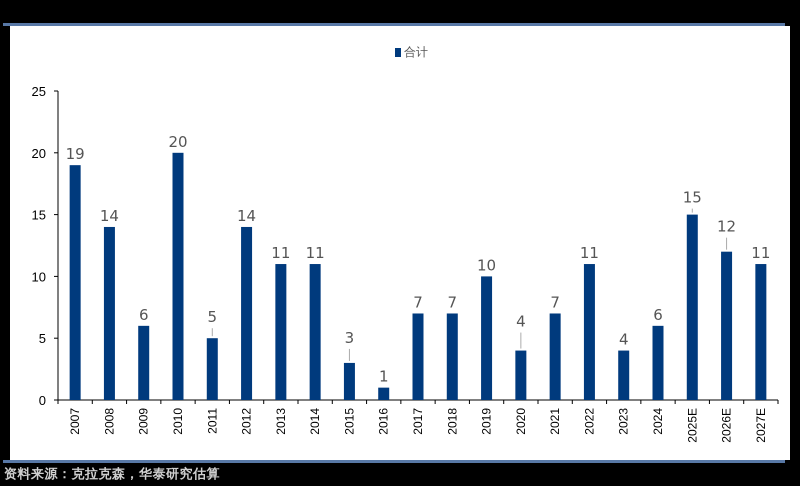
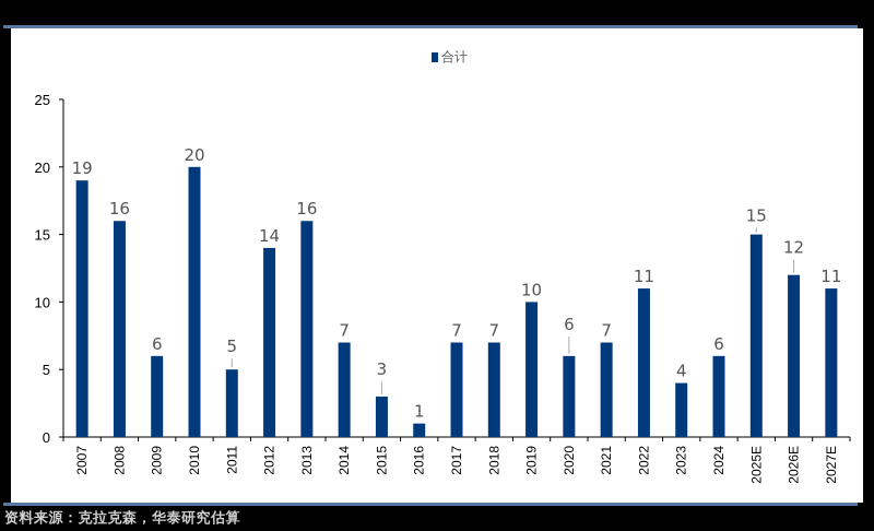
2008: 14 -> 16
2013: 11 -> 16
2014: 11 -> 7
2020: 4 -> 6
